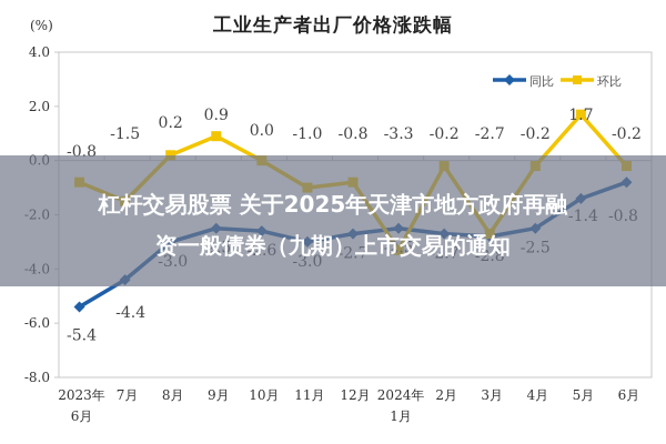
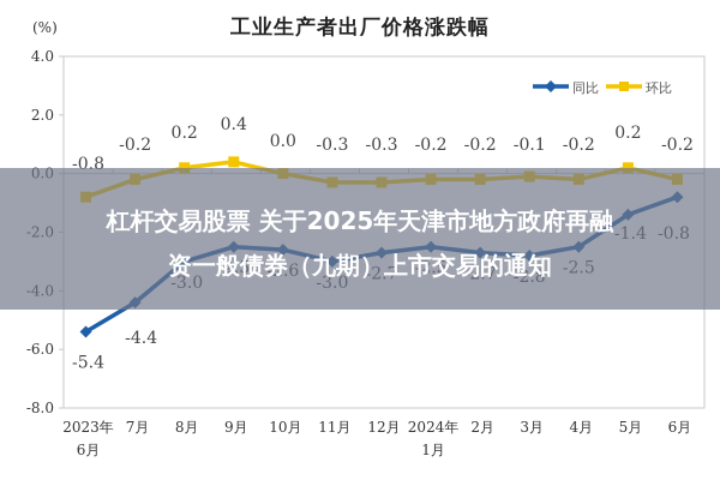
环比/7月: -1.5 -> -0.2
环比/9月: 0.9 -> 0.4
环比/11月: -1.0 -> -0.3
环比/12月: -0.8 -> -0.3
环比/2024年1月: -3.3 -> -0.2
环比/3月: -2.7 -> -0.1
环比/5月: 1.7 -> 0.2
